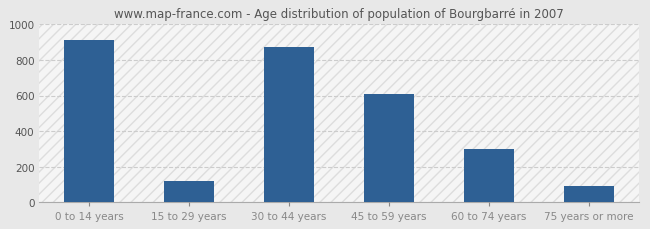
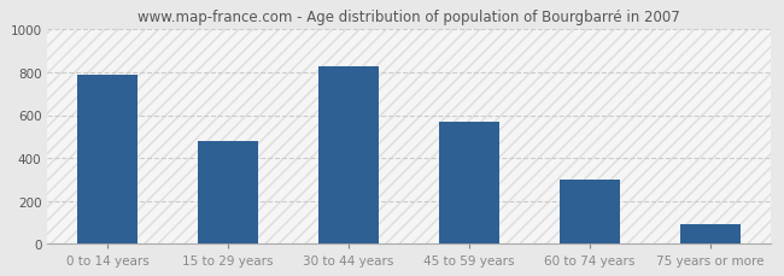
0 to 14 years: 910 -> 790
15 to 29 years: 120 -> 480
30 to 44 years: 870 -> 830
45 to 59 years: 610 -> 570
